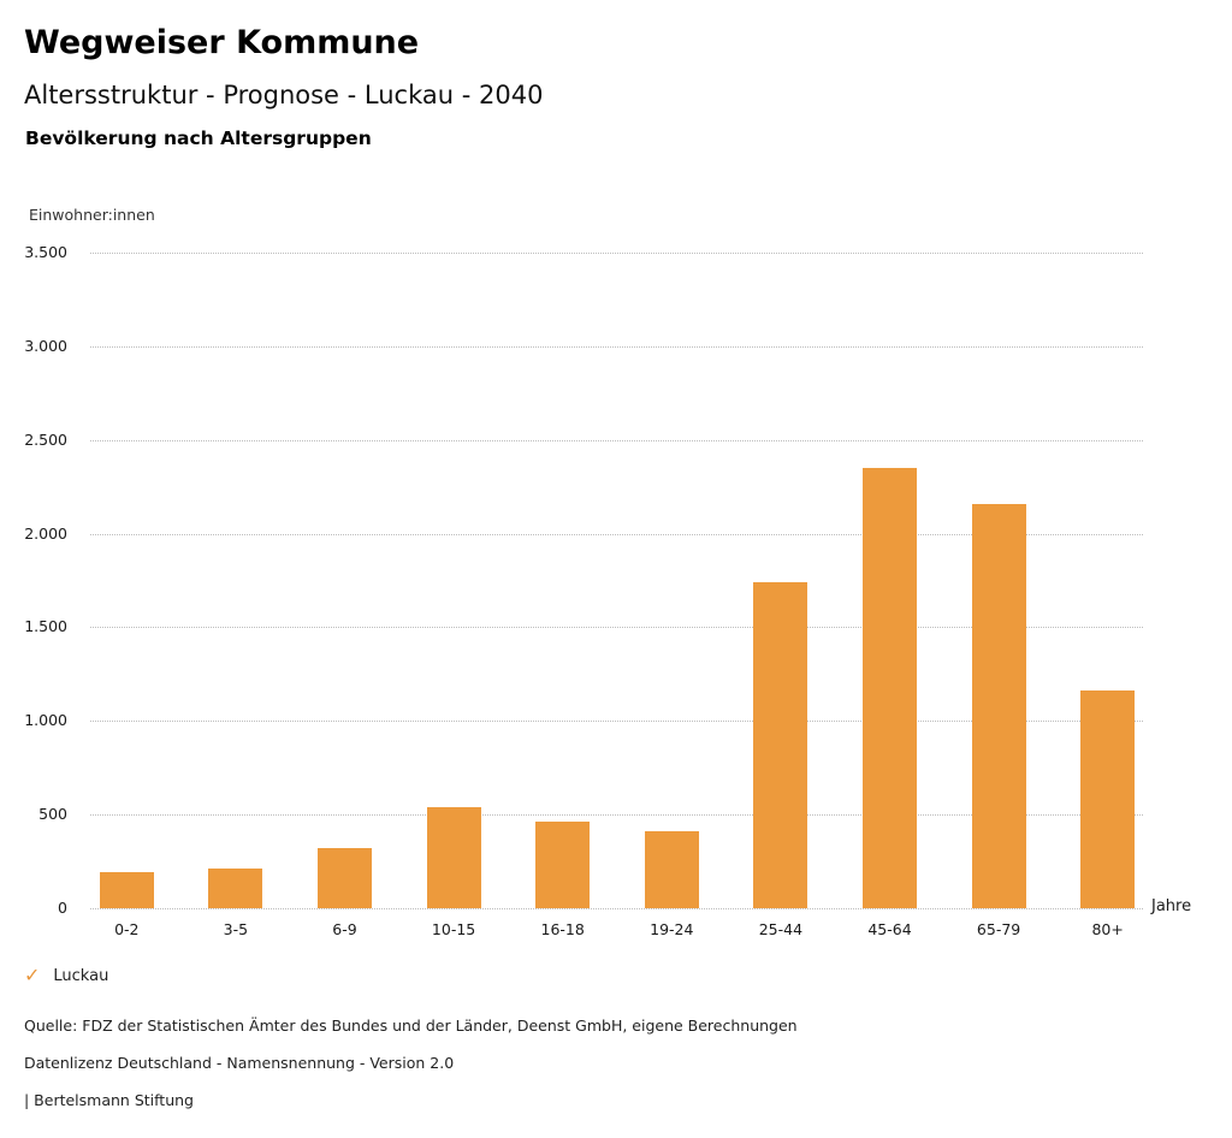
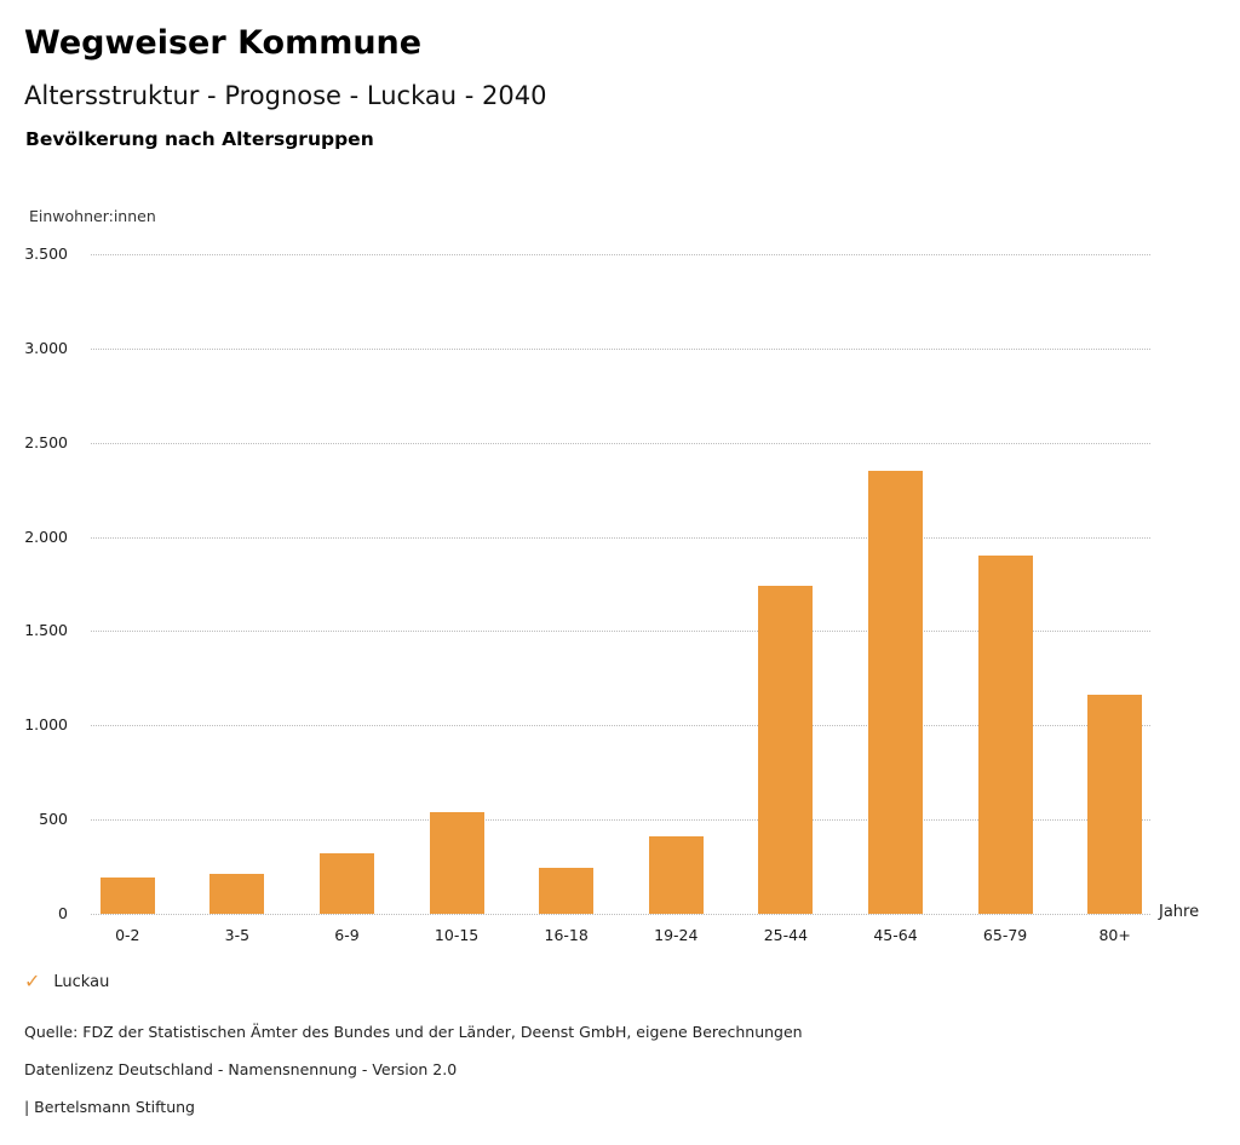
16-18: 460 -> 240
65-79: 2160 -> 1900
